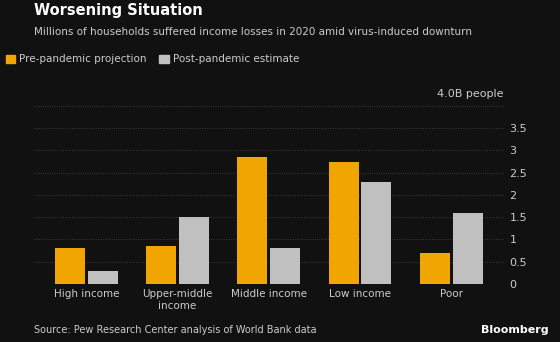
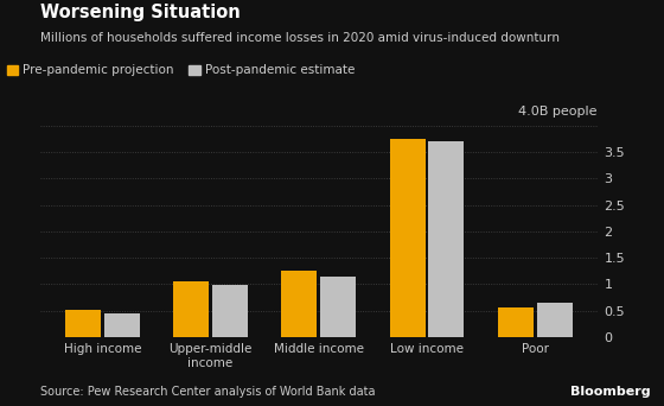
Pre-pandemic projection/High income: 0.80 -> 0.52
Post-pandemic estimate/High income: 0.30 -> 0.44
Pre-pandemic projection/Upper-middle income: 0.85 -> 1.05
Post-pandemic estimate/Upper-middle income: 1.50 -> 0.98
Pre-pandemic projection/Middle income: 2.85 -> 1.25
Post-pandemic estimate/Middle income: 0.80 -> 1.15
Pre-pandemic projection/Low income: 2.75 -> 3.75
Post-pandemic estimate/Low income: 2.30 -> 3.70
Pre-pandemic projection/Poor: 0.70 -> 0.55
Post-pandemic estimate/Poor: 1.60 -> 0.65
